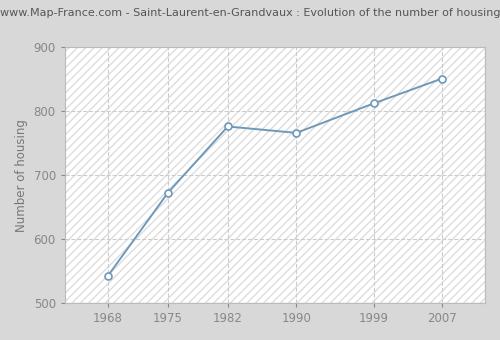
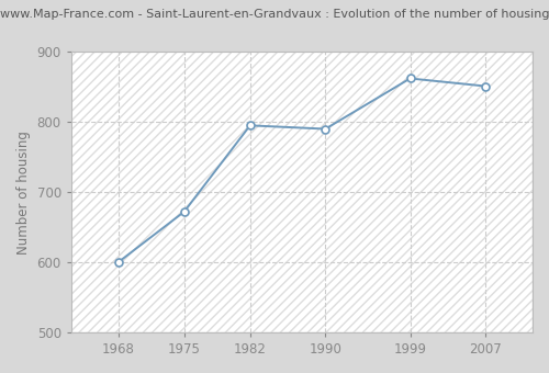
1968: 542 -> 600
1982: 776 -> 795
1990: 766 -> 790
1999: 812 -> 862
